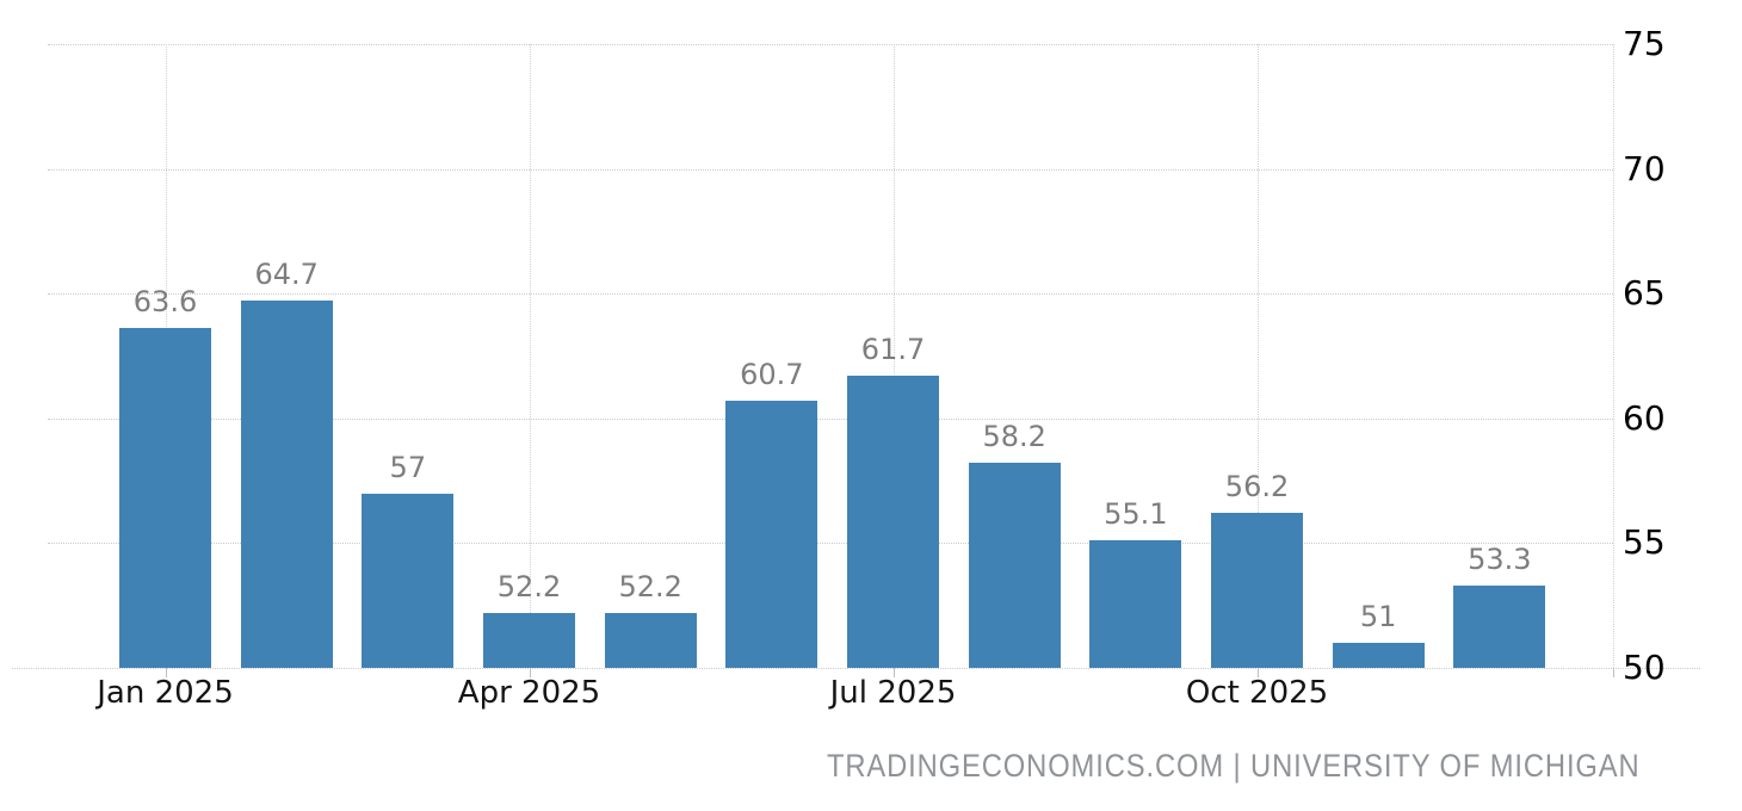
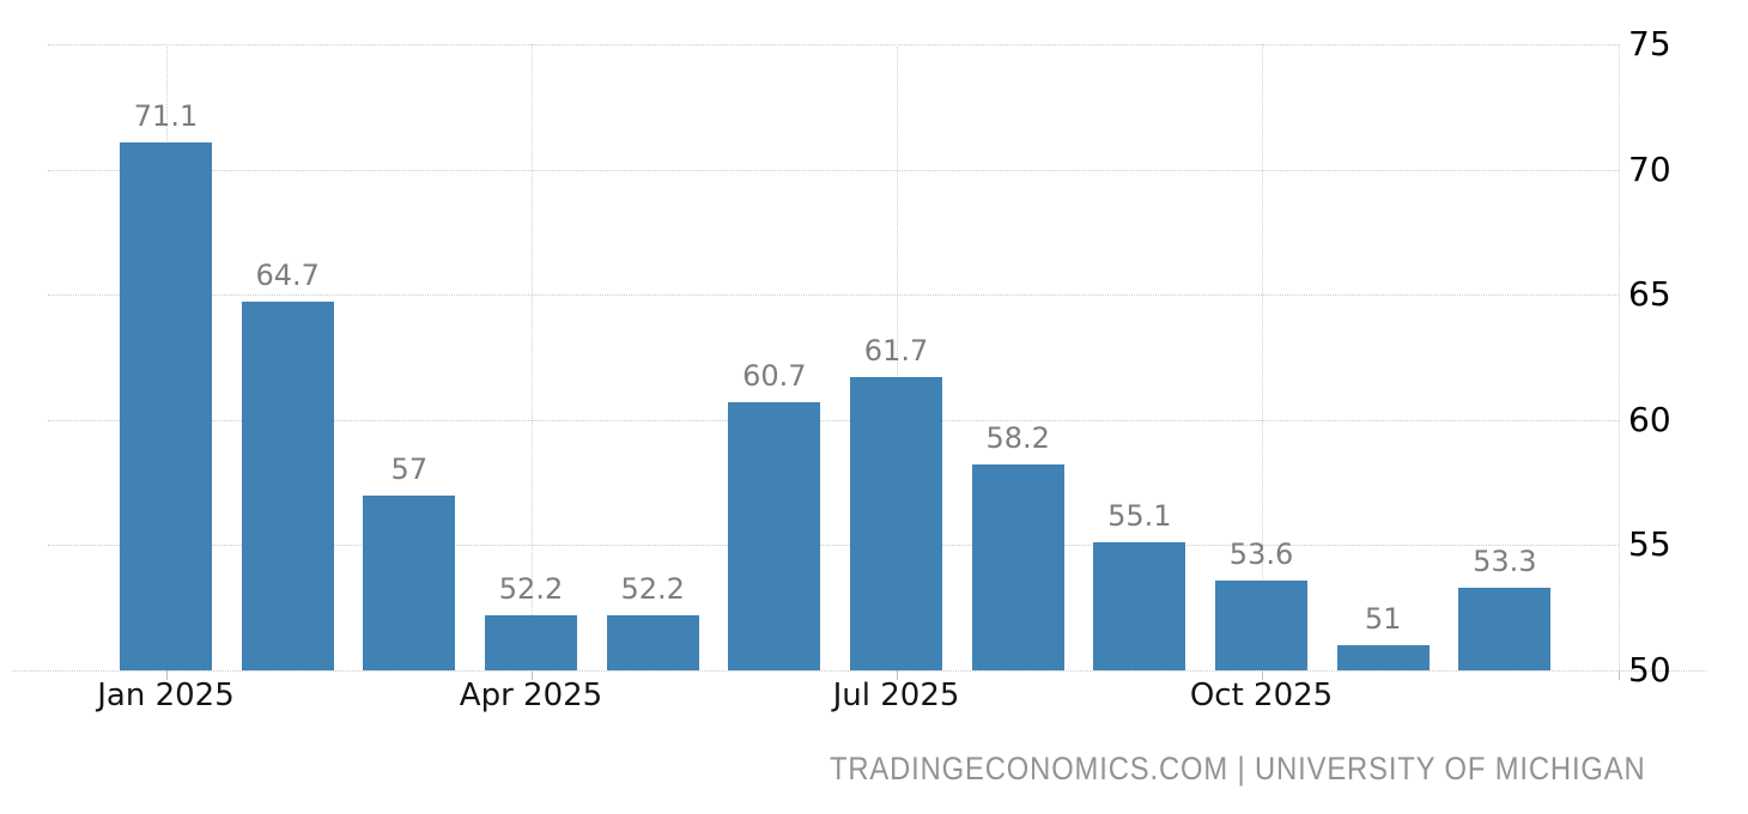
Jan 2025: 63.6 -> 71.1
Oct 2025: 56.2 -> 53.6
